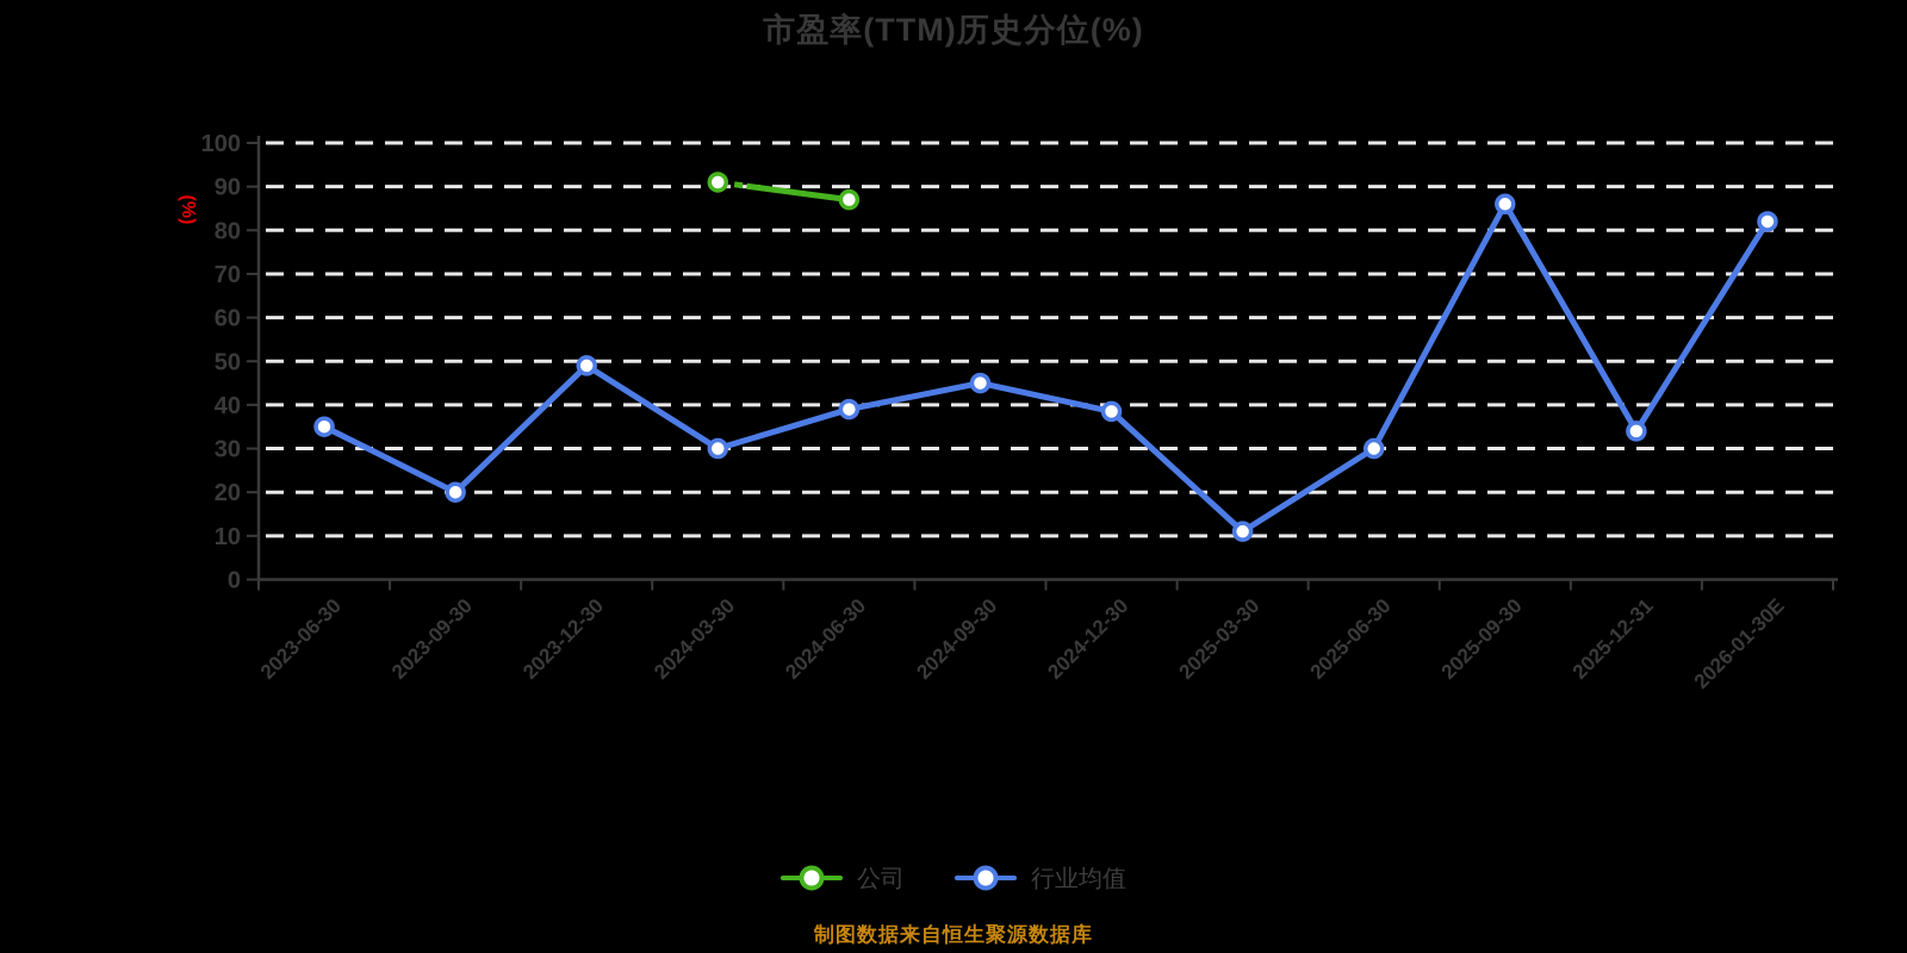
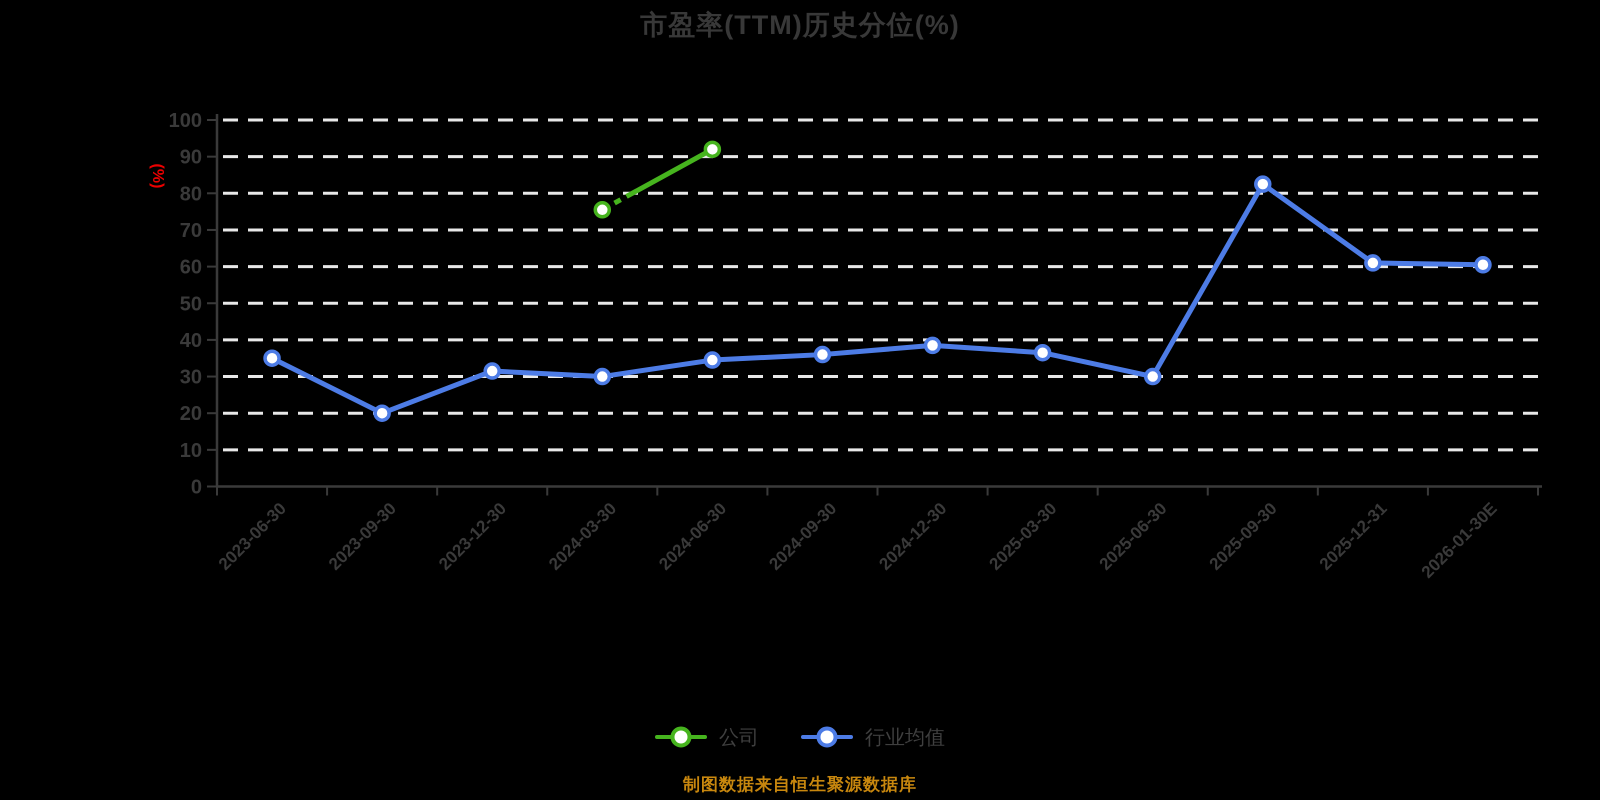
行业均值/2023-12-30: 49 -> 32
公司/2024-03-30: 91 -> 76
公司/2024-06-30: 87 -> 92
行业均值/2024-06-30: 39 -> 34
行业均值/2024-09-30: 45 -> 36
行业均值/2025-03-30: 11 -> 36
行业均值/2025-09-30: 86 -> 82
行业均值/2025-12-31: 34 -> 61
行业均值/2026-01-30E: 82 -> 60
